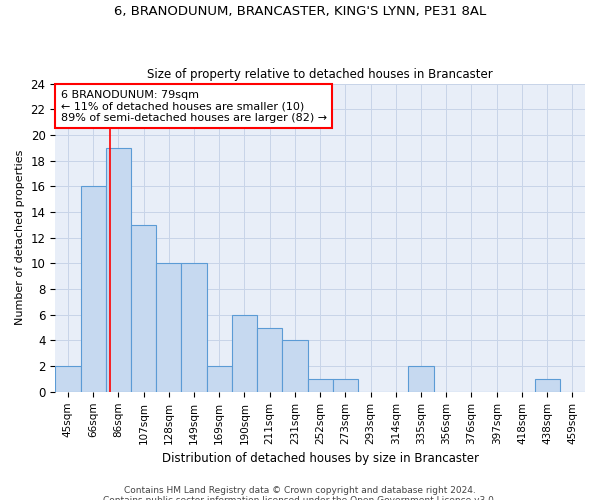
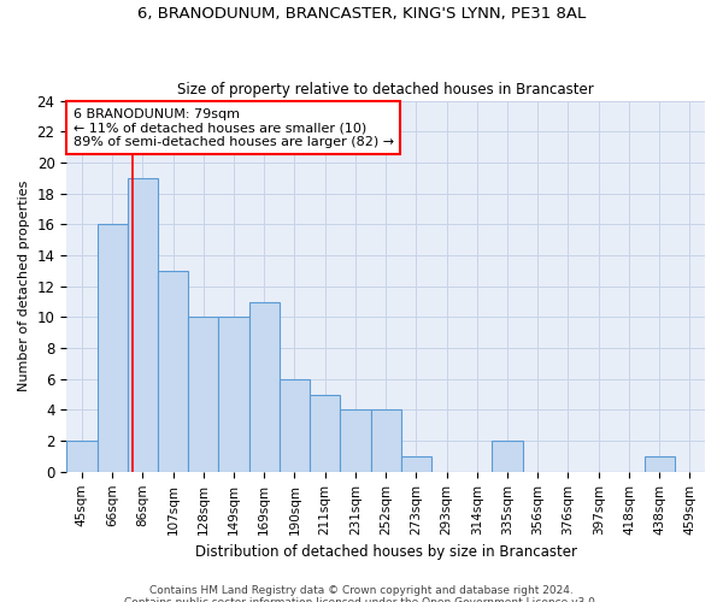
169sqm: 2 -> 11
252sqm: 1 -> 4
